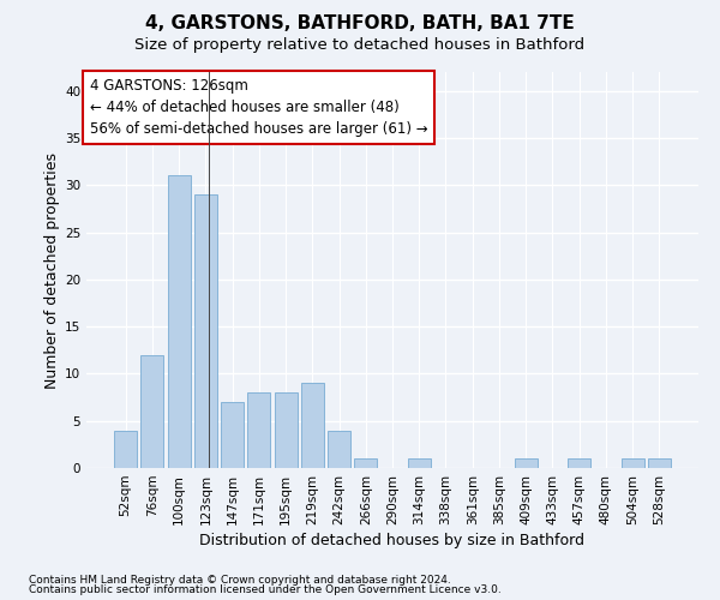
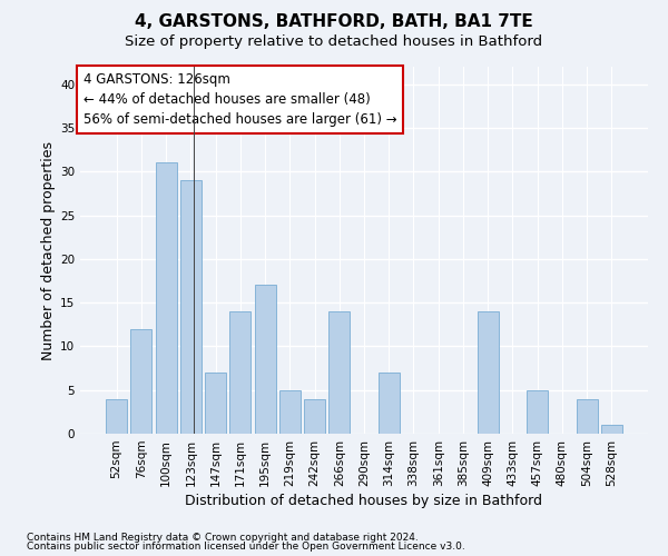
171sqm: 8 -> 14
195sqm: 8 -> 17
219sqm: 9 -> 5
266sqm: 1 -> 14
314sqm: 1 -> 7
409sqm: 1 -> 14
457sqm: 1 -> 5
504sqm: 1 -> 4
